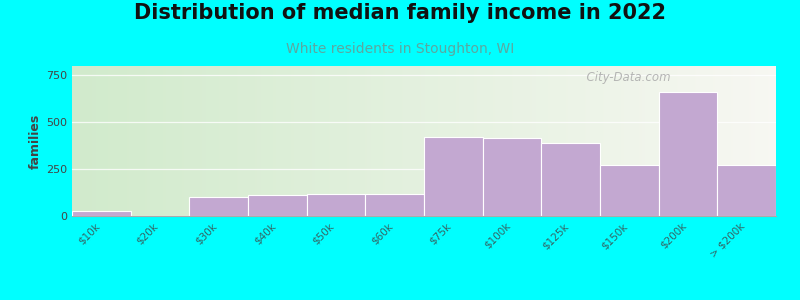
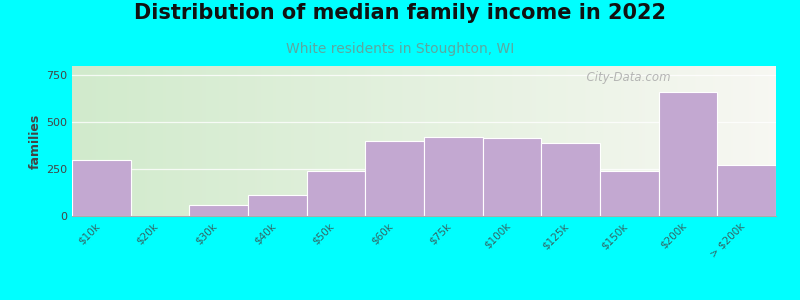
$10k: 20 -> 300
$30k: 100 -> 60
$50k: 120 -> 240
$60k: 120 -> 400
$150k: 270 -> 240
